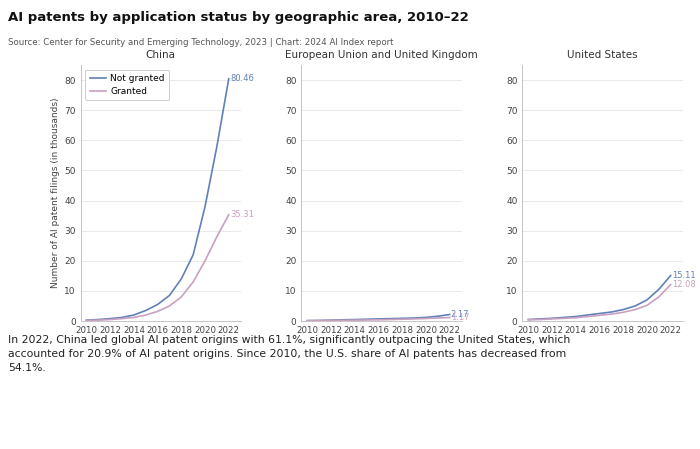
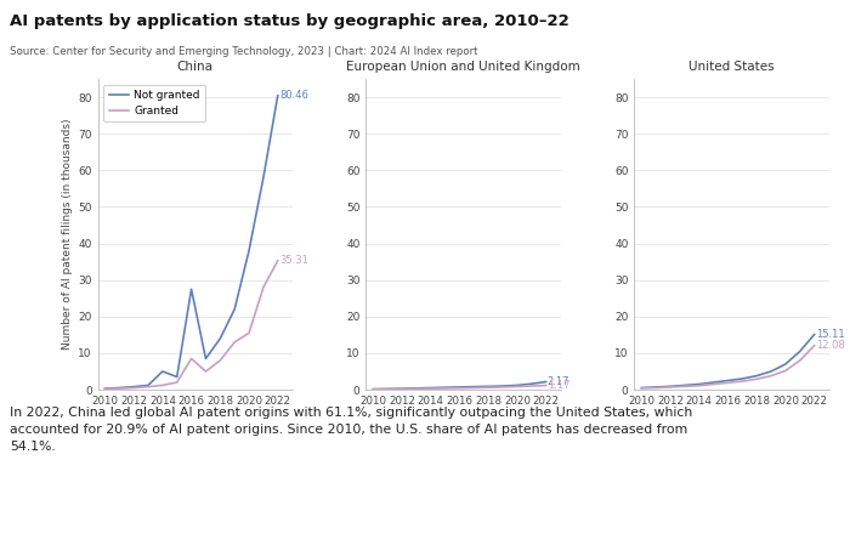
China/Not granted/2014: 2.0 -> 5.0
China/Not granted/2016: 5.5 -> 27.5
China/Granted/2016: 3.2 -> 8.5
China/Granted/2020: 20.0 -> 15.5
